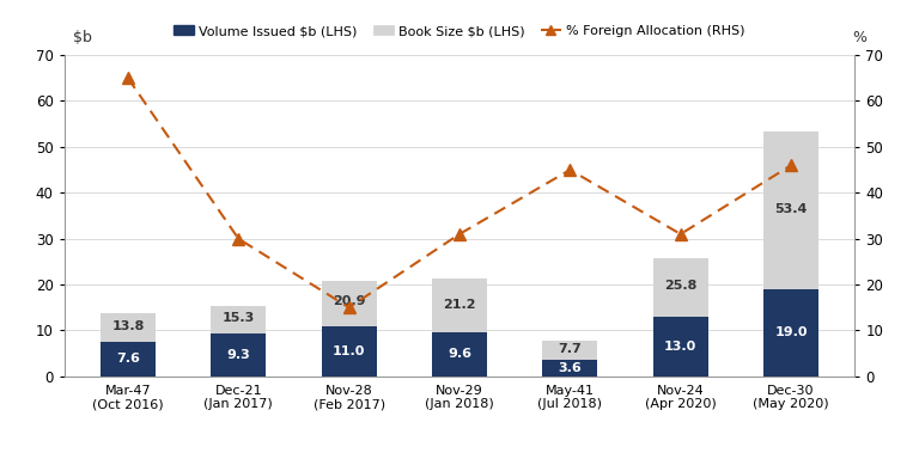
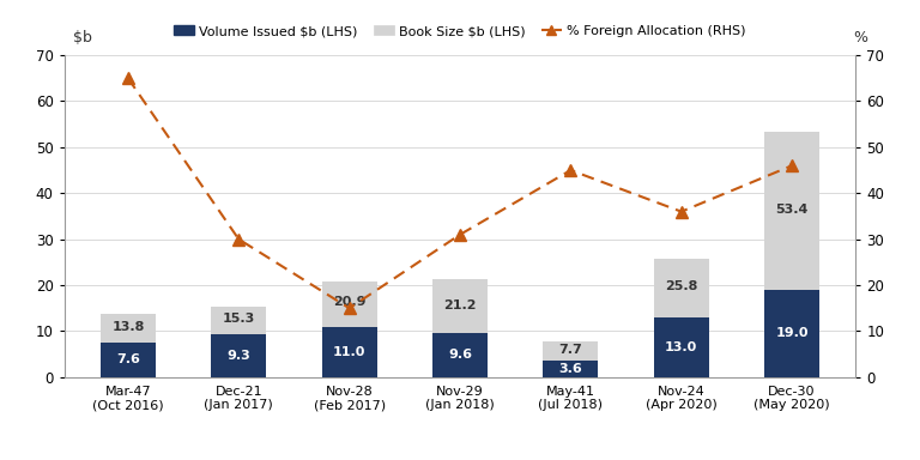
% Foreign Allocation (RHS)/Nov-24 (Apr 2020): 31 -> 36
